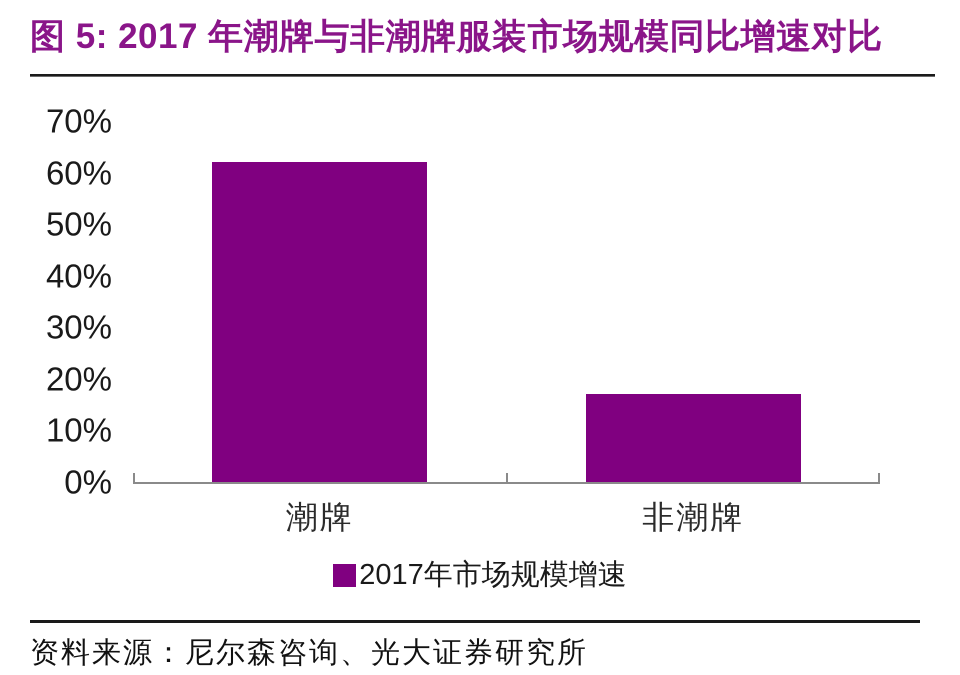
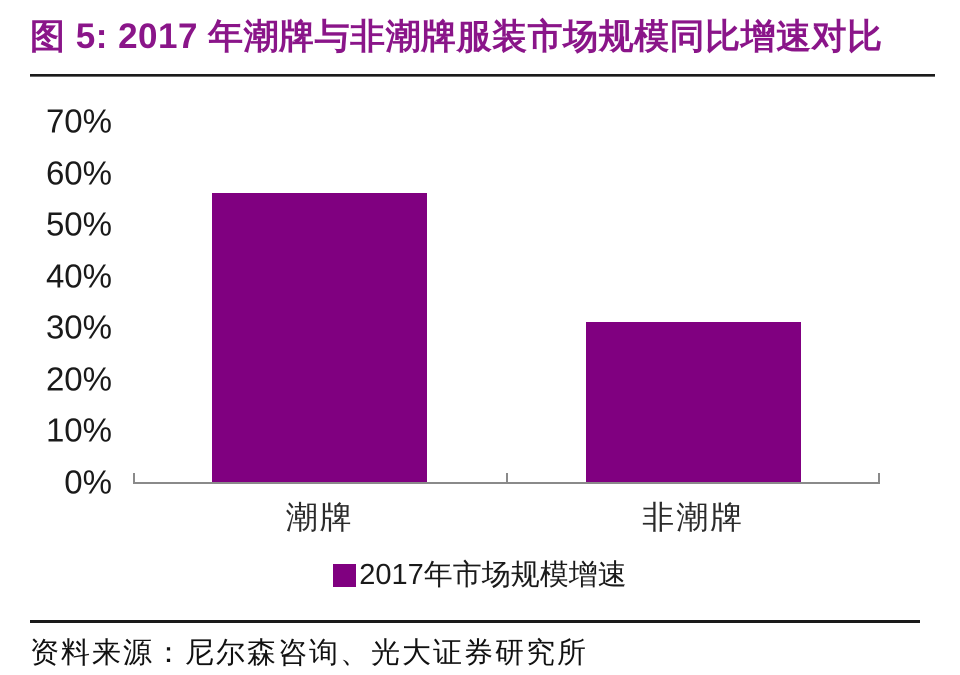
潮牌: 62% -> 56%
非潮牌: 17% -> 31%
